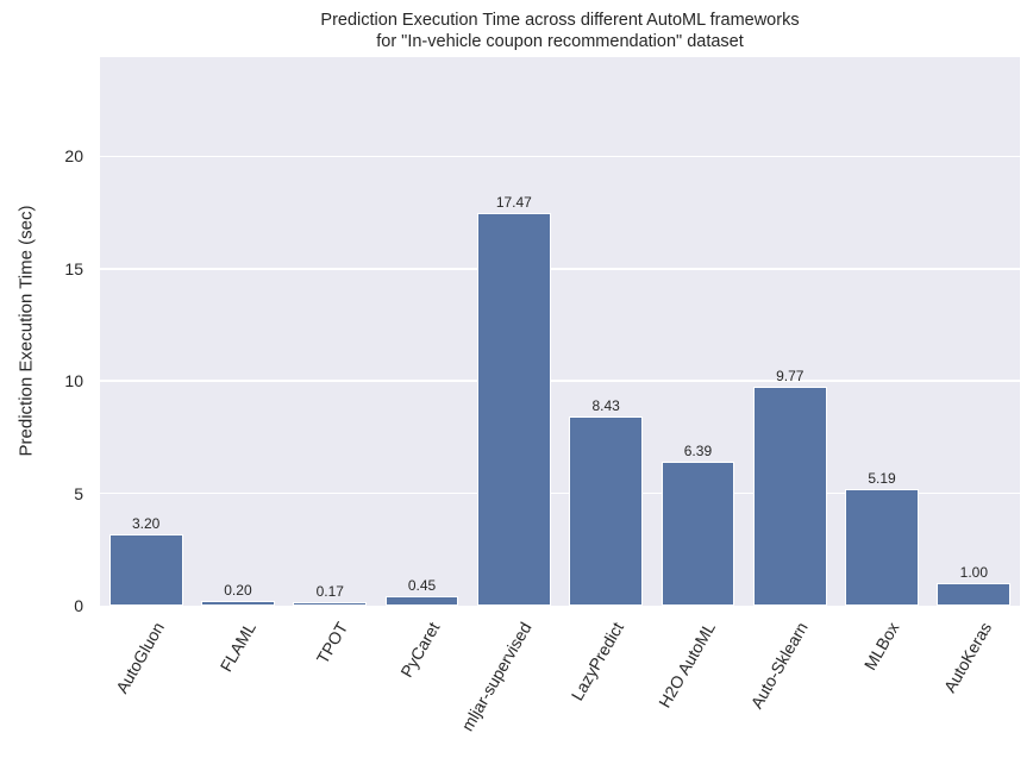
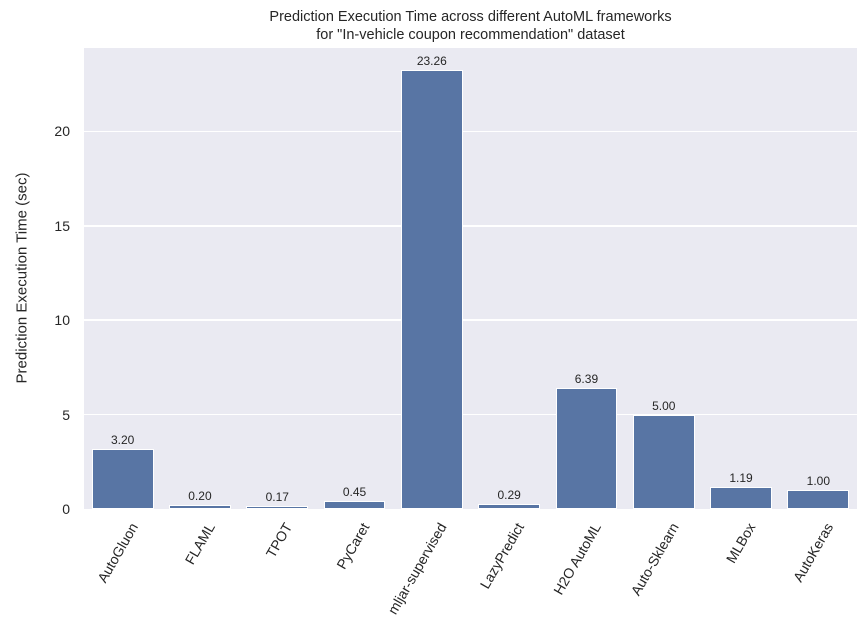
mljar-supervised: 17.47 -> 23.26
LazyPredict: 8.43 -> 0.29
Auto-Sklearn: 9.77 -> 5.00
MLBox: 5.19 -> 1.19
